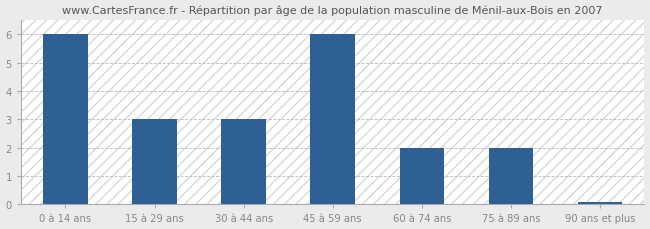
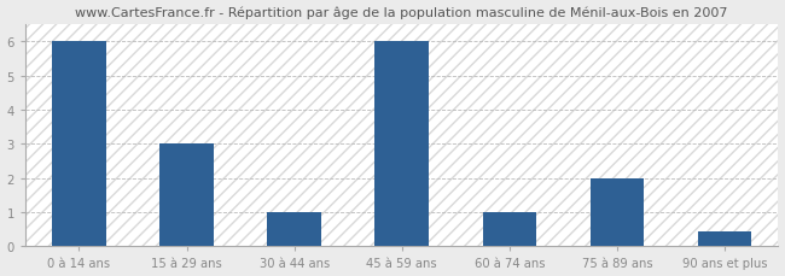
30 à 44 ans: 3.00 -> 1.00
60 à 74 ans: 2.00 -> 1.00
90 ans et plus: 0.07 -> 0.45
